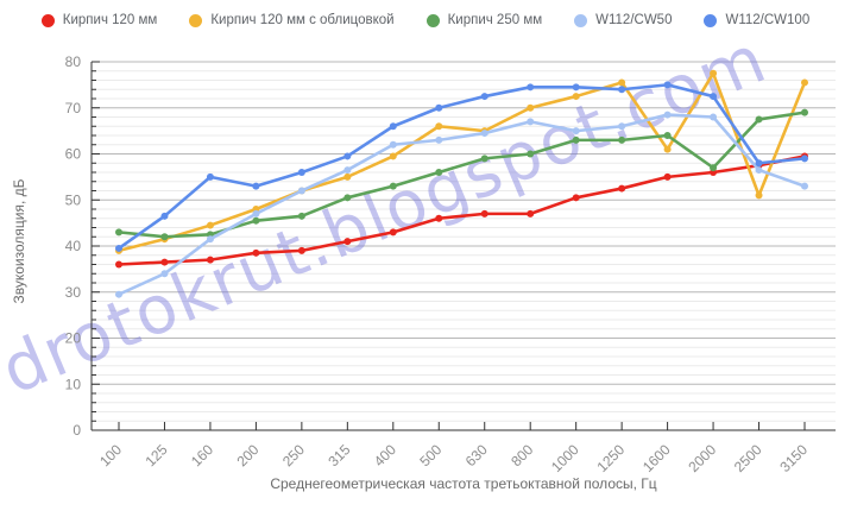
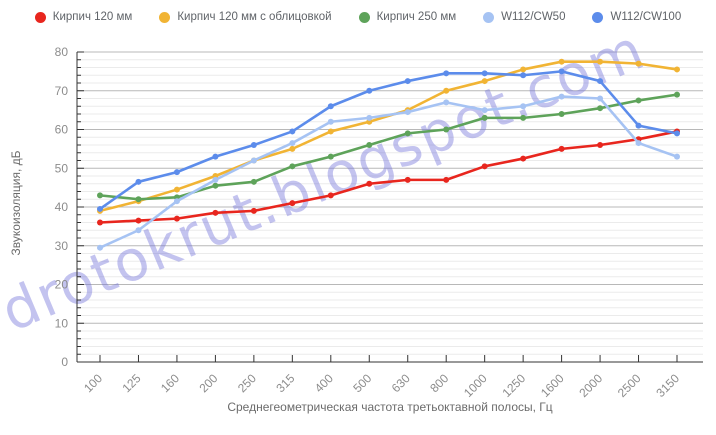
W112/CW100/160: 55 -> 49
Кирпич 120 мм с облицовкой/500: 66 -> 62
Кирпич 120 мм с облицовкой/1600: 61 -> 78
Кирпич 250 мм/2000: 57 -> 66
Кирпич 120 мм с облицовкой/2500: 51 -> 77
W112/CW100/2500: 58 -> 61
